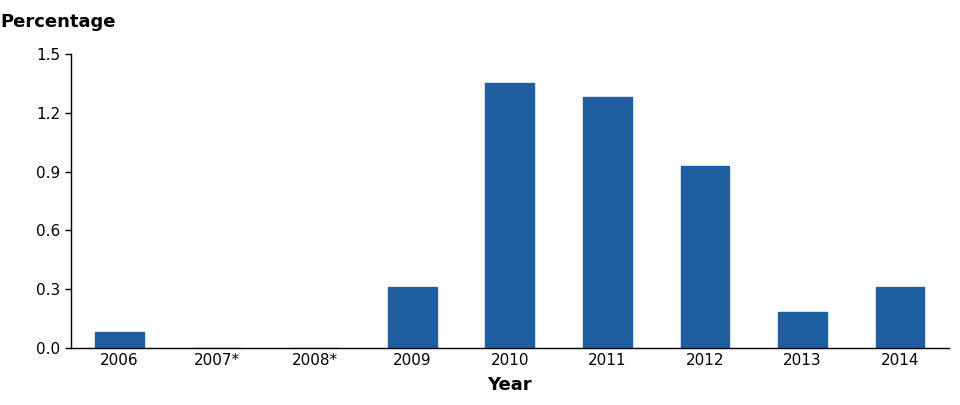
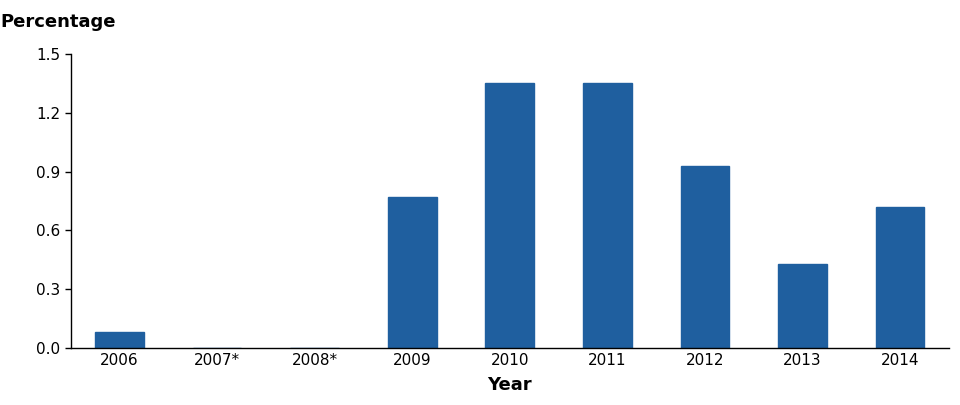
2009: 0.31 -> 0.77
2011: 1.28 -> 1.35
2013: 0.18 -> 0.43
2014: 0.31 -> 0.72
